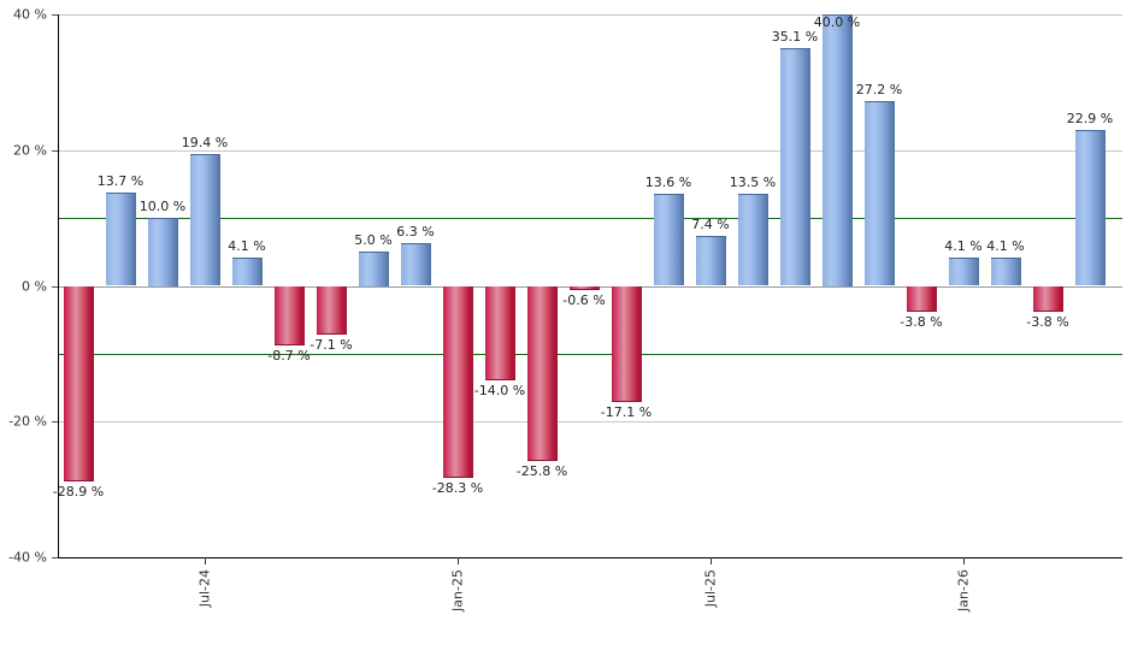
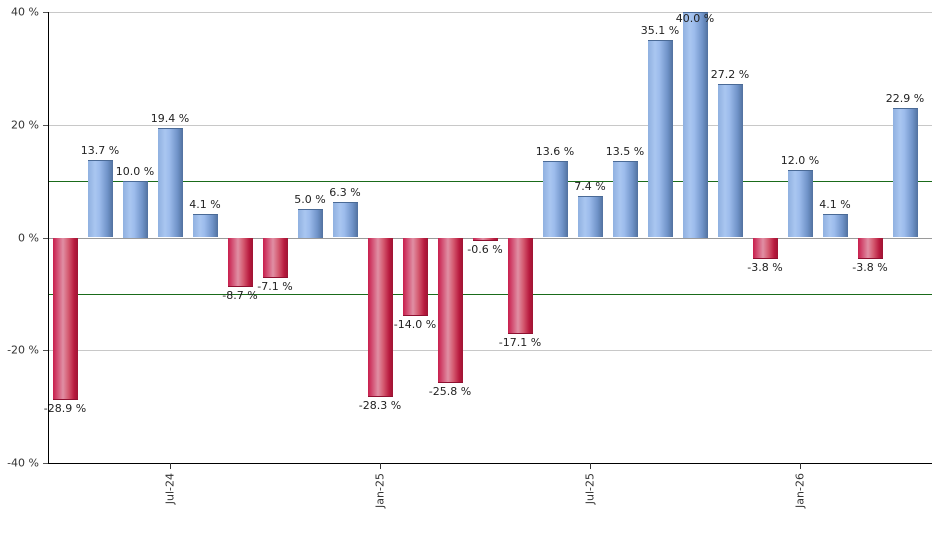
Jan-26: 4.1 -> 12.0
